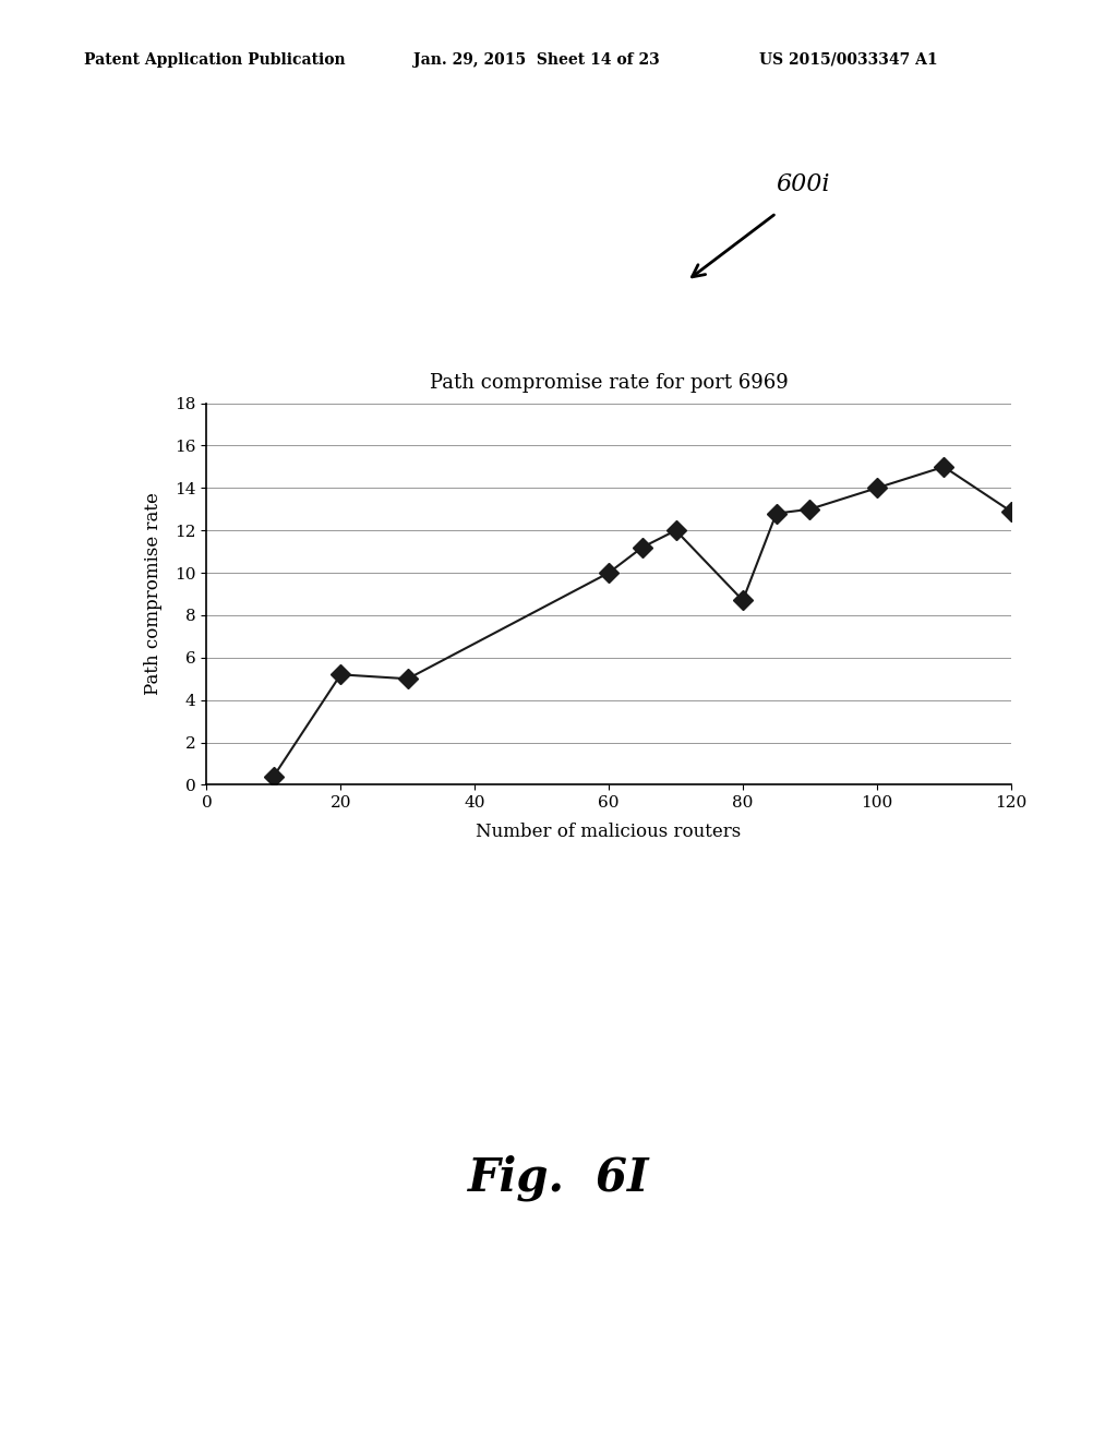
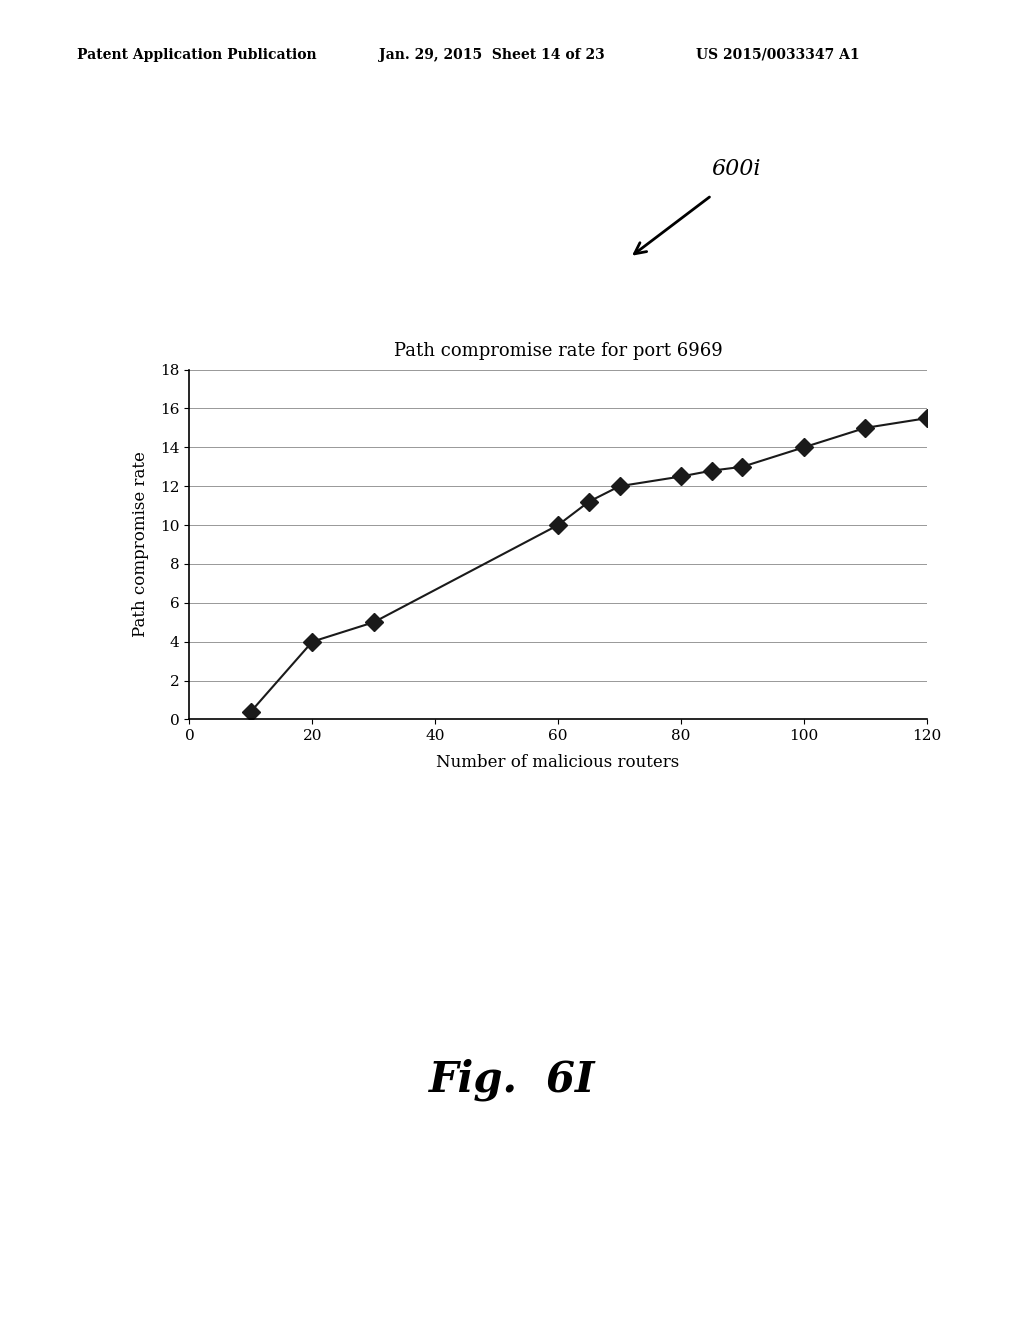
20: 5.2 -> 4.0
80: 8.7 -> 12.5
120: 12.9 -> 15.5
